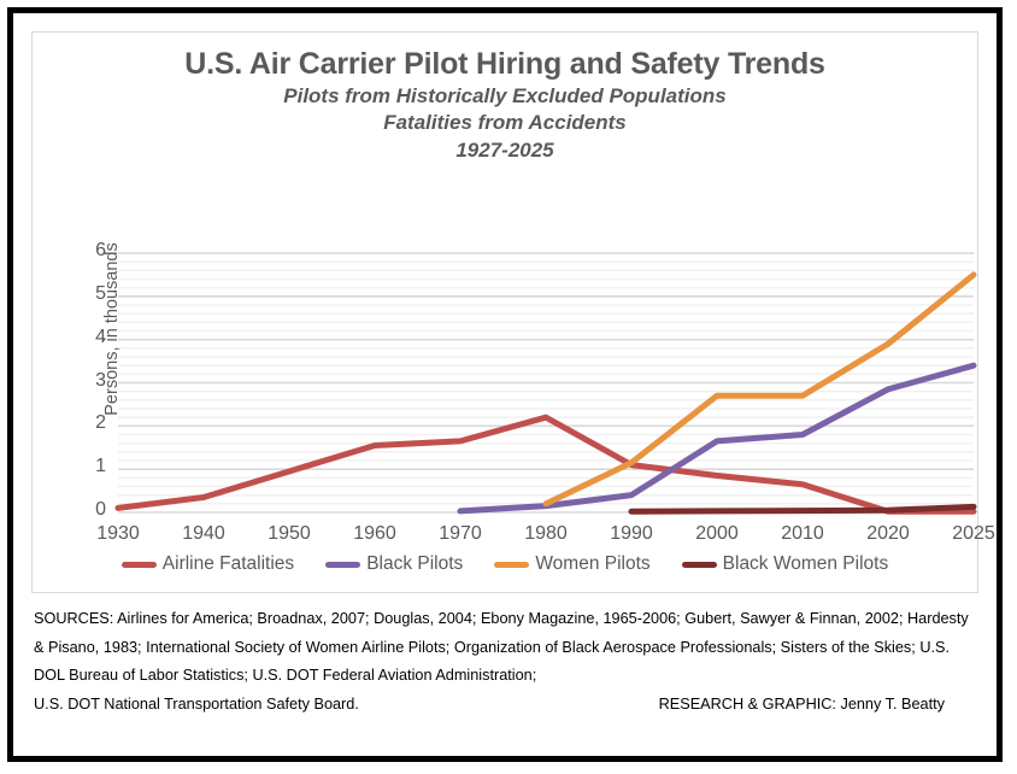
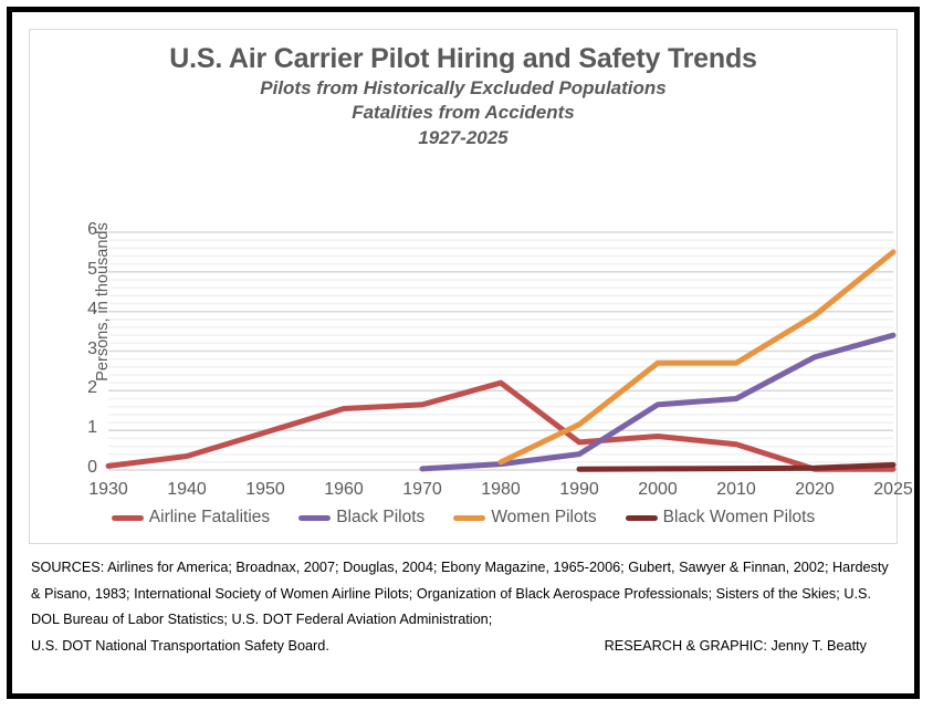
Airline Fatalities/1990: 1.1 -> 0.7
